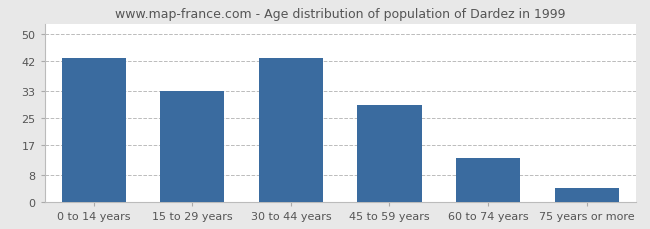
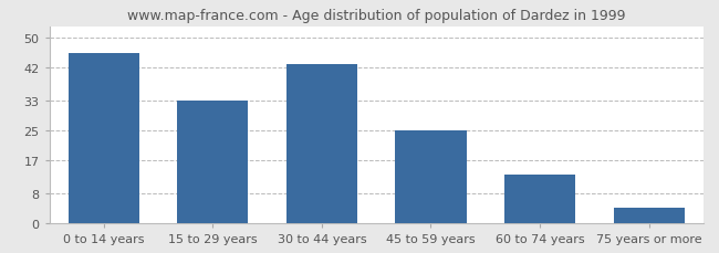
0 to 14 years: 43 -> 46
45 to 59 years: 29 -> 25
